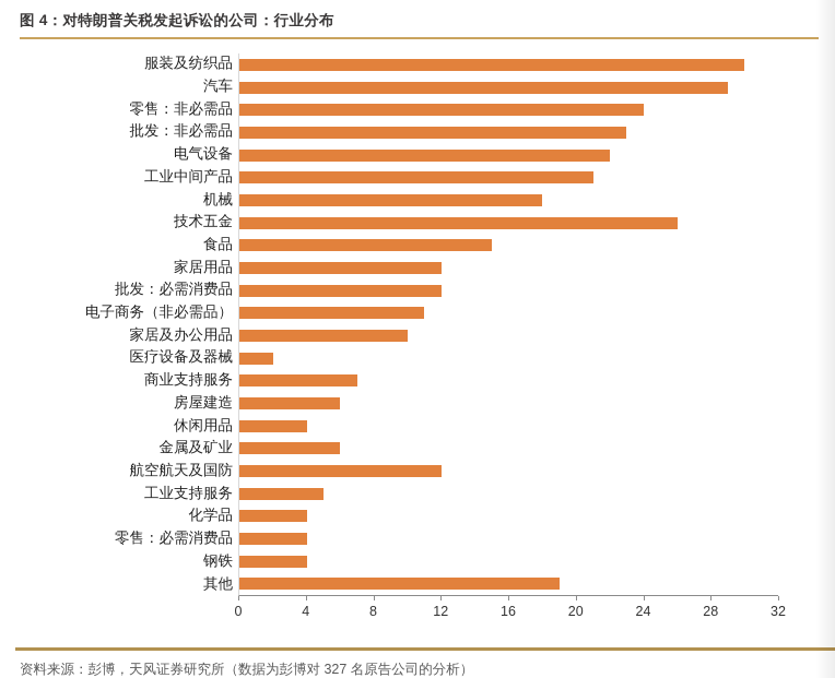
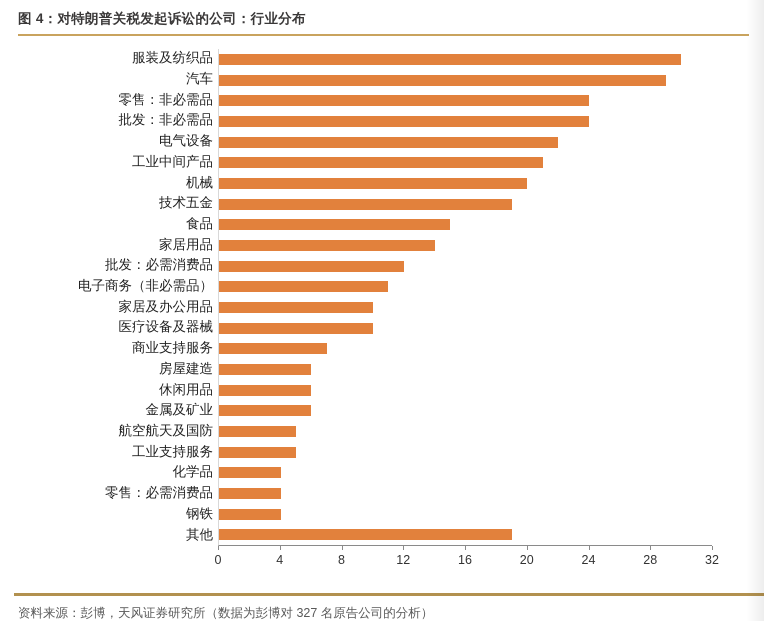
批发：非必需品: 23 -> 24
机械: 18 -> 20
技术五金: 26 -> 19
家居用品: 12 -> 14
医疗设备及器械: 2 -> 10
休闲用品: 4 -> 6
航空航天及国防: 12 -> 5
